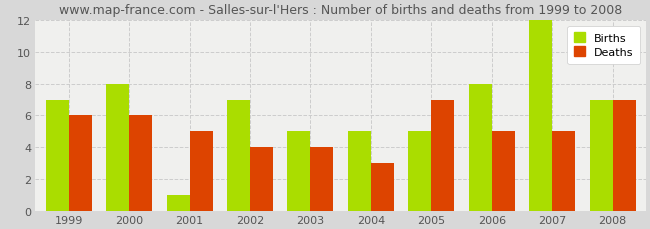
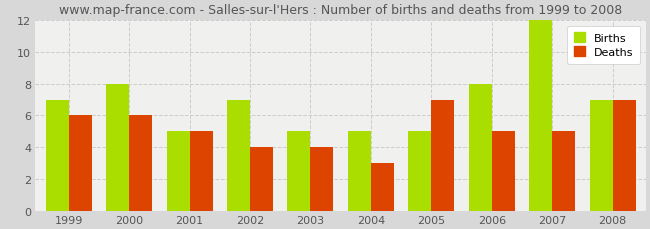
Births/2001: 1 -> 5
